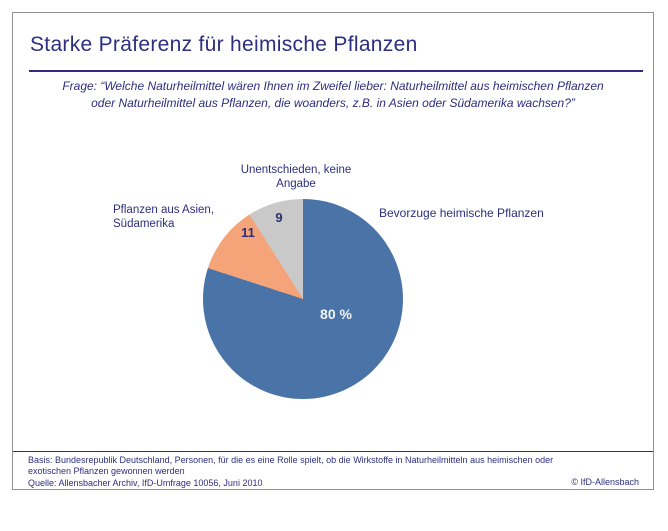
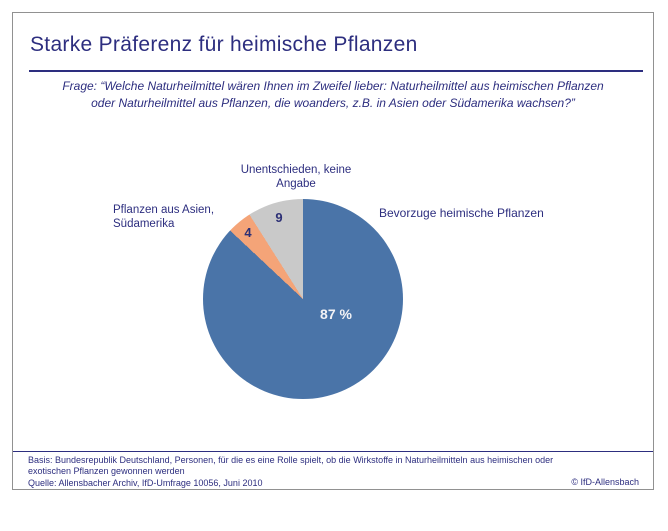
Bevorzuge heimische Pflanzen: 80 -> 87
Pflanzen aus Asien, Südamerika: 11 -> 4
